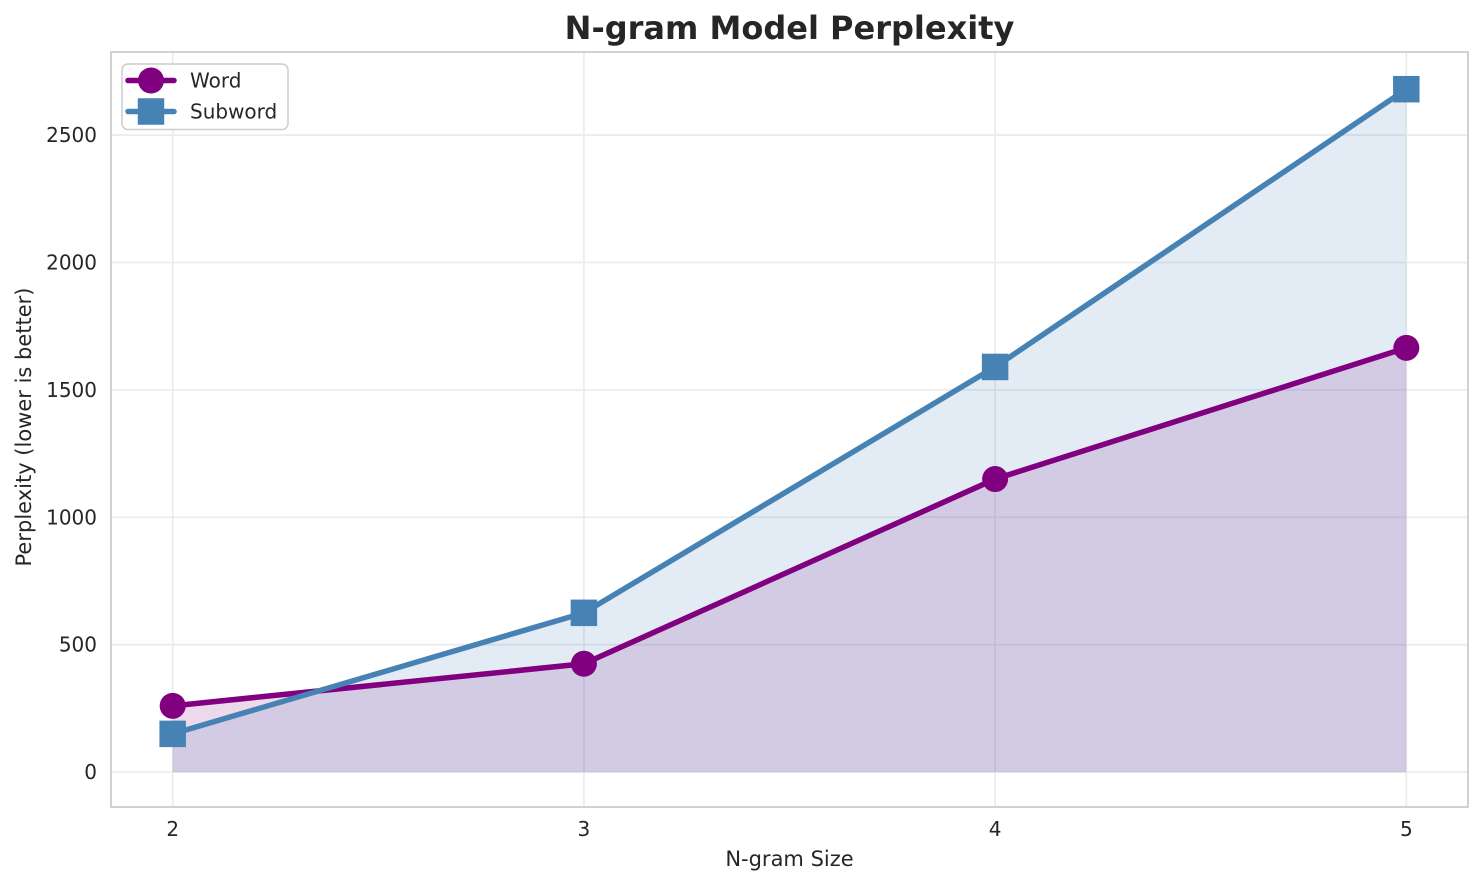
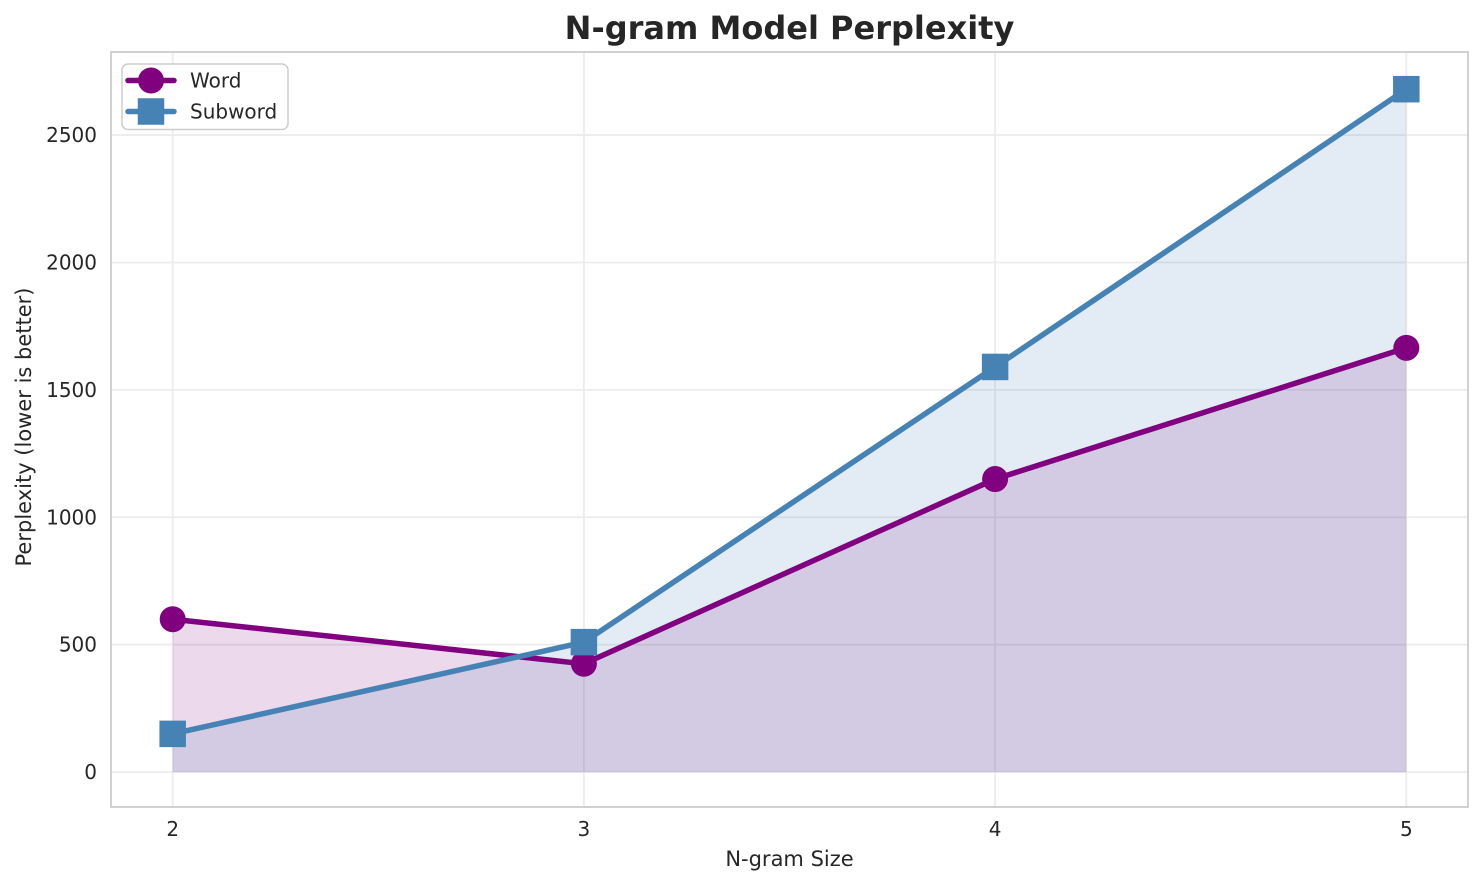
Word/2: 260 -> 600
Subword/3: 620 -> 510
